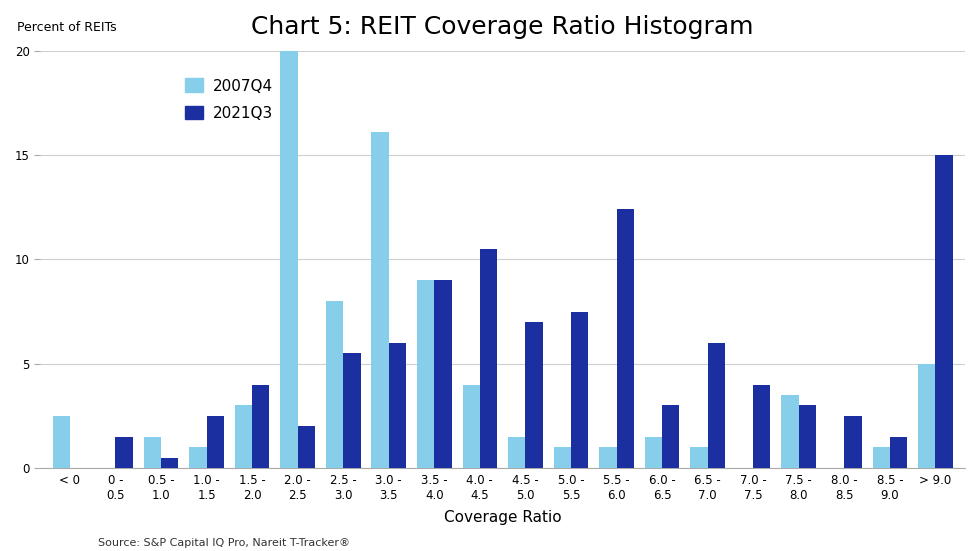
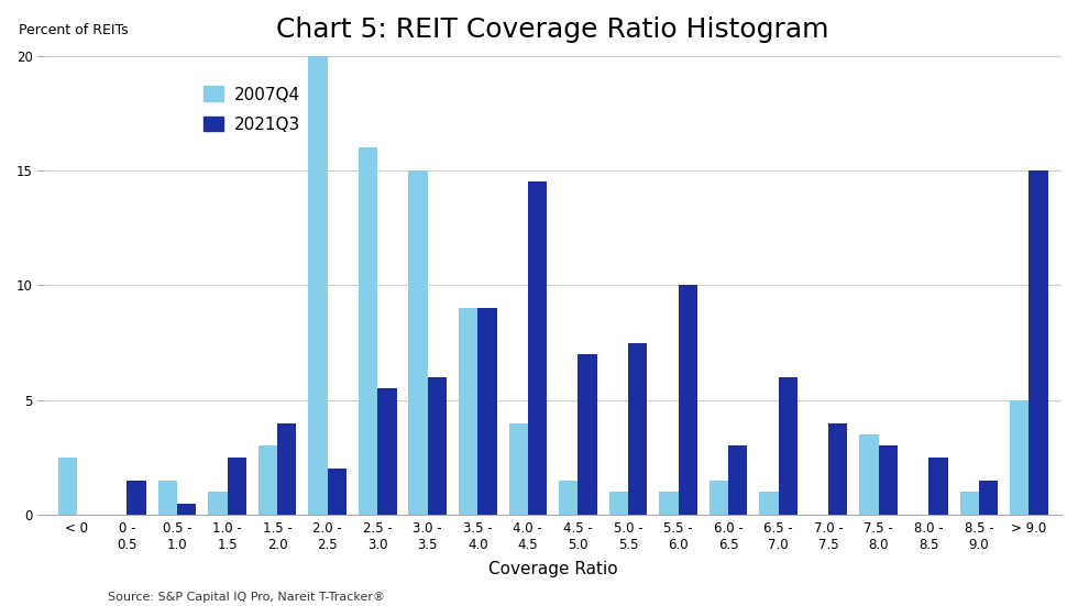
2007Q4/2.5 - 3.0: 8.0 -> 16.0
2007Q4/3.0 - 3.5: 16.1 -> 15.0
2021Q3/4.0 - 4.5: 10.5 -> 14.5
2021Q3/5.5 - 6.0: 12.4 -> 10.0
